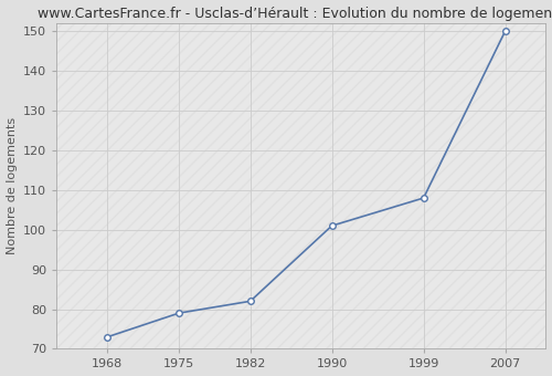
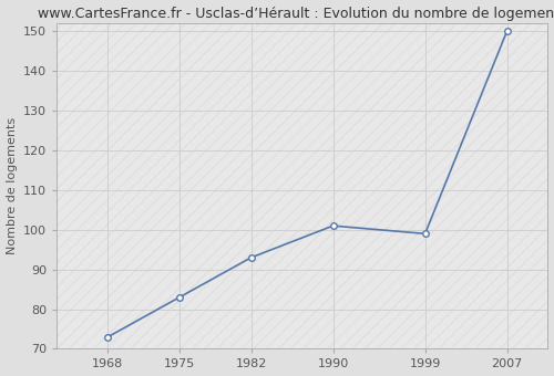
1975: 79 -> 83
1982: 82 -> 93
1999: 108 -> 99
